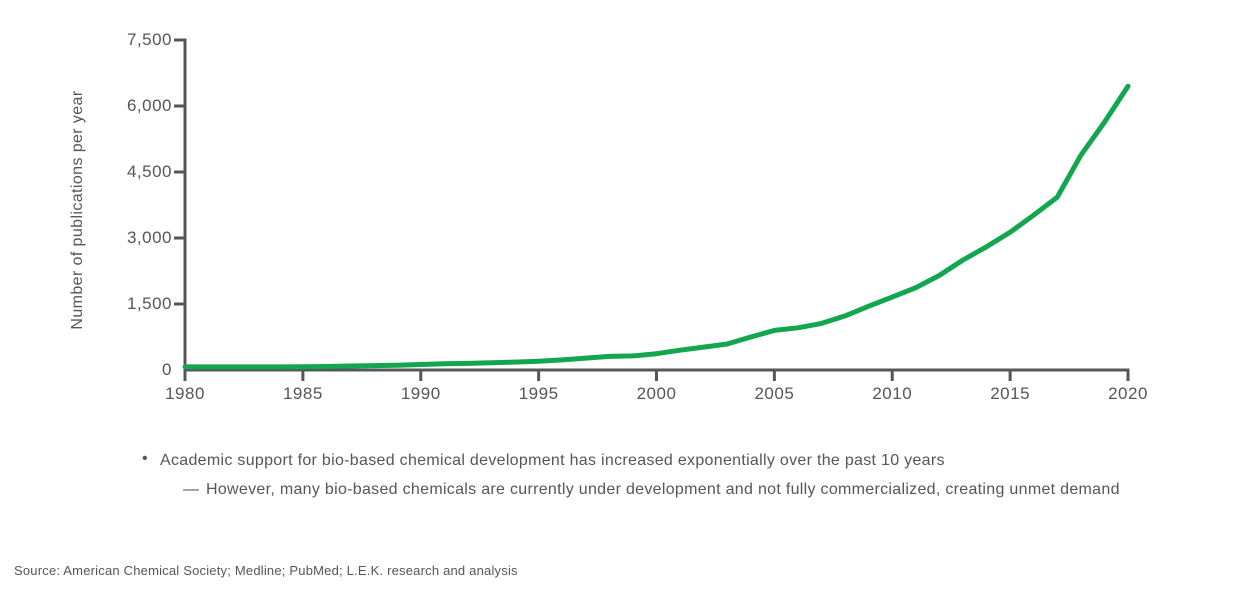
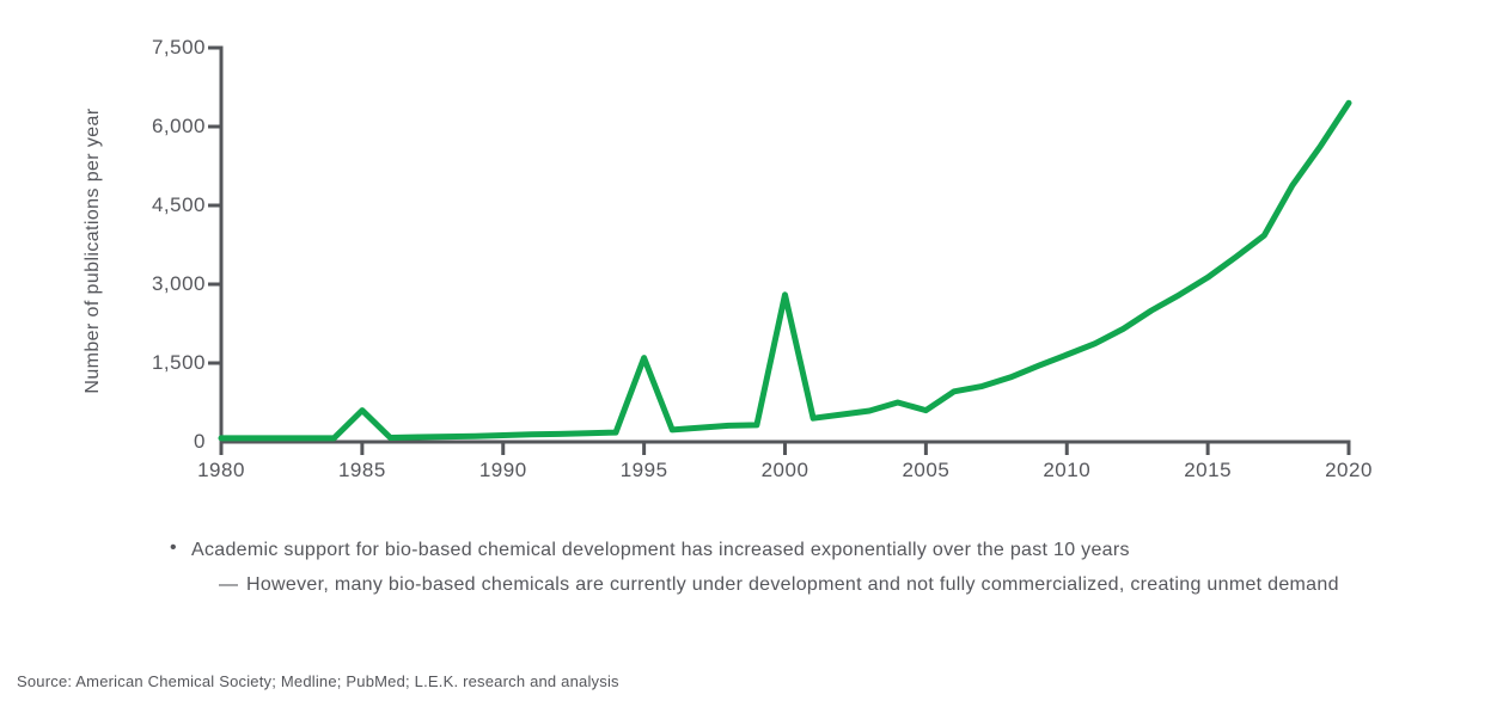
1985: 100 -> 600
1995: 200 -> 1600
2000: 400 -> 2800
2005: 900 -> 600
